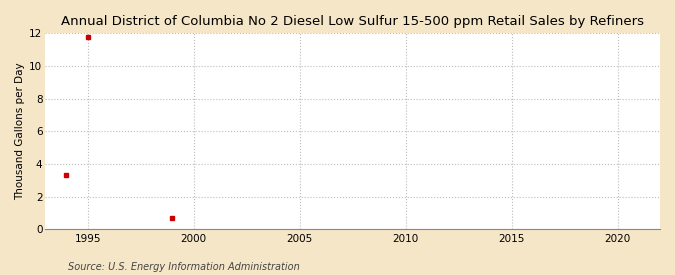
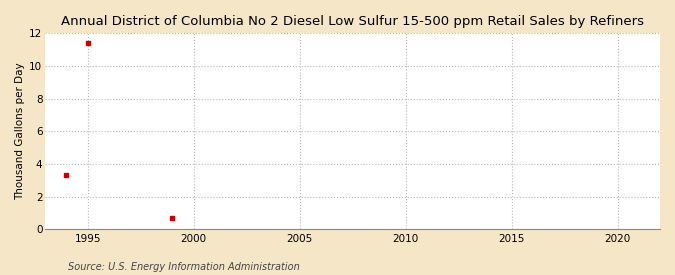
1995: 11.8 -> 11.4
